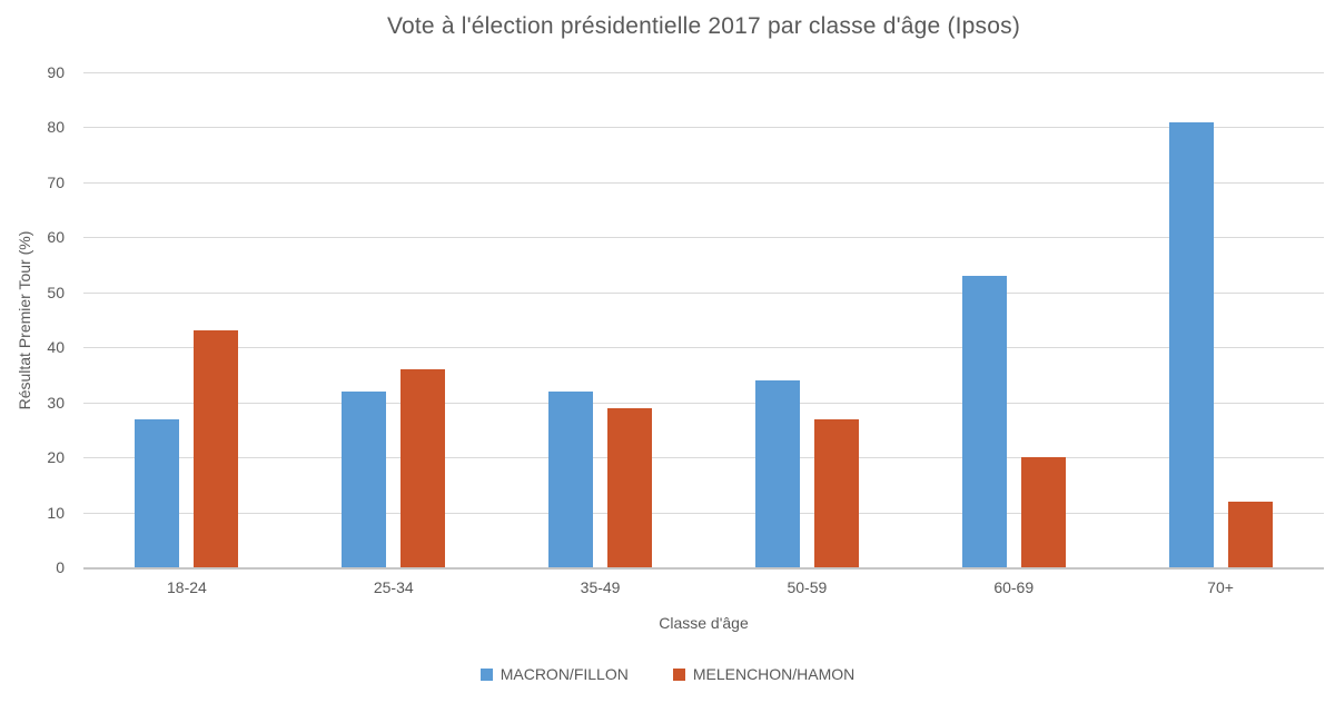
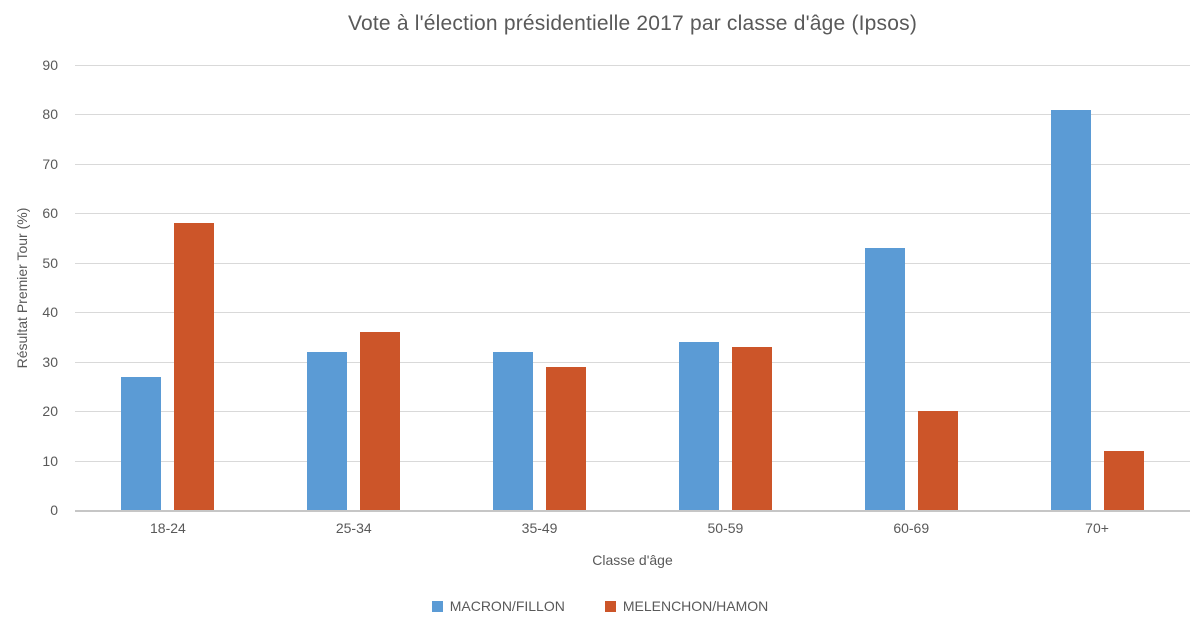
MELENCHON/HAMON/18-24: 43 -> 58
MELENCHON/HAMON/50-59: 27 -> 33
